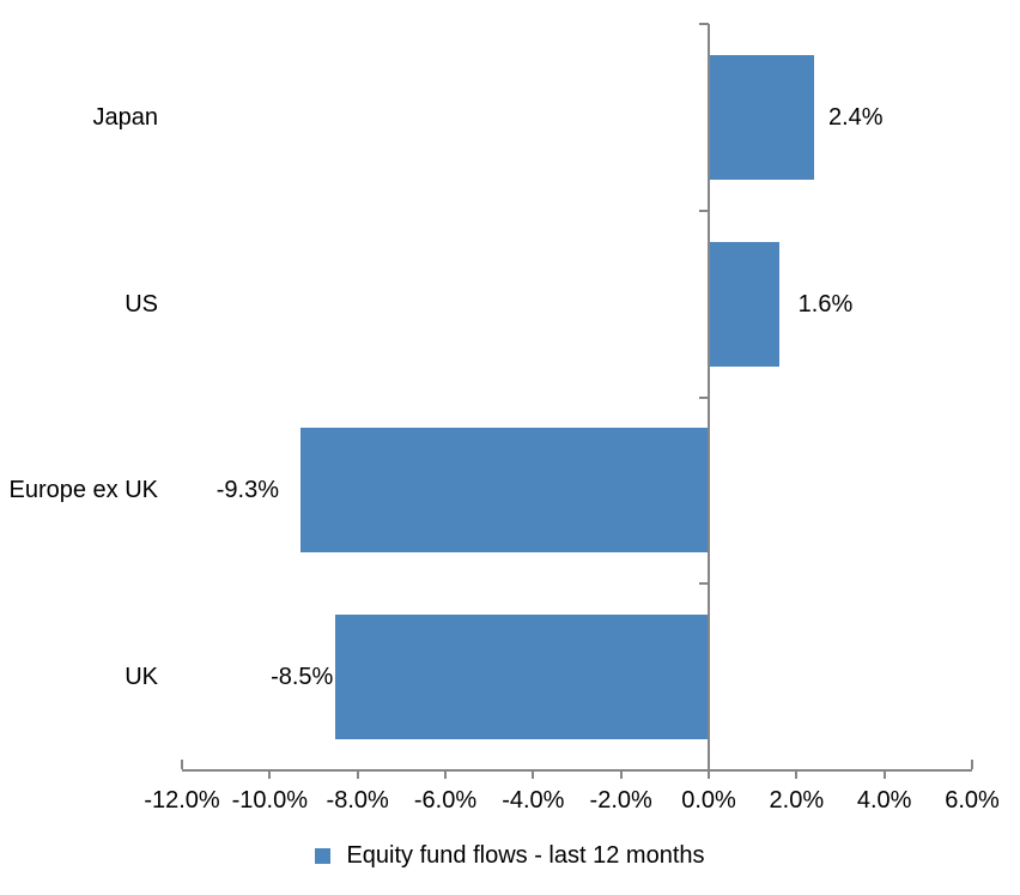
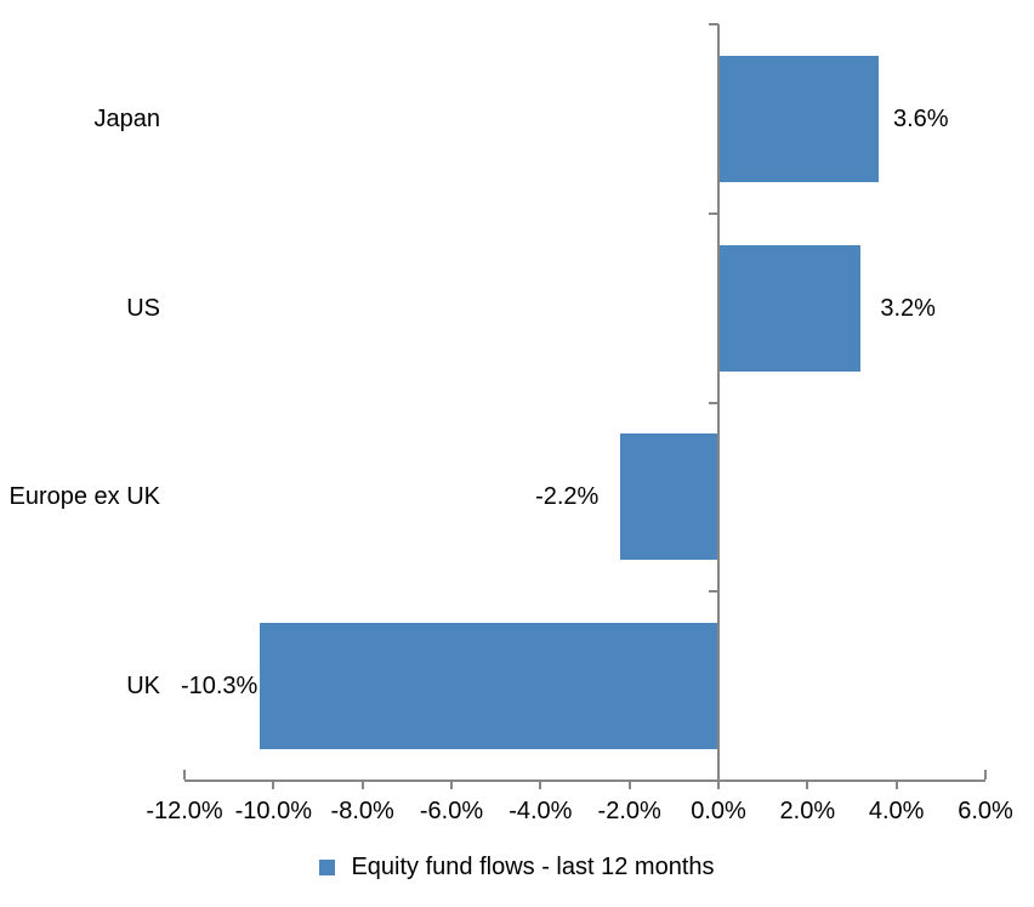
Japan: 2.4% -> 3.6%
US: 1.6% -> 3.2%
Europe ex UK: -9.3% -> -2.2%
UK: -8.5% -> -10.3%
